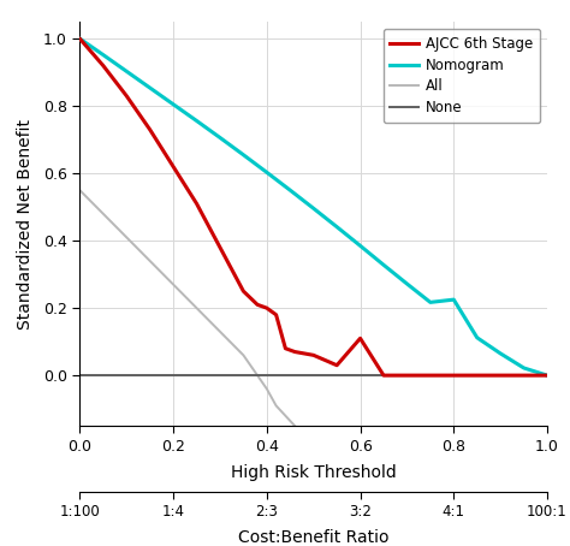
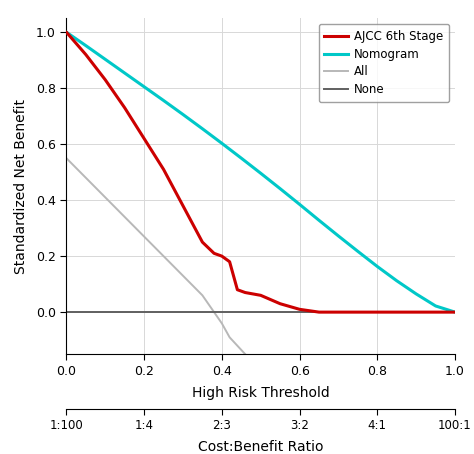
AJCC 6th Stage/0.6: 0.11 -> 0.01
Nomogram/0.8: 0.225 -> 0.163
